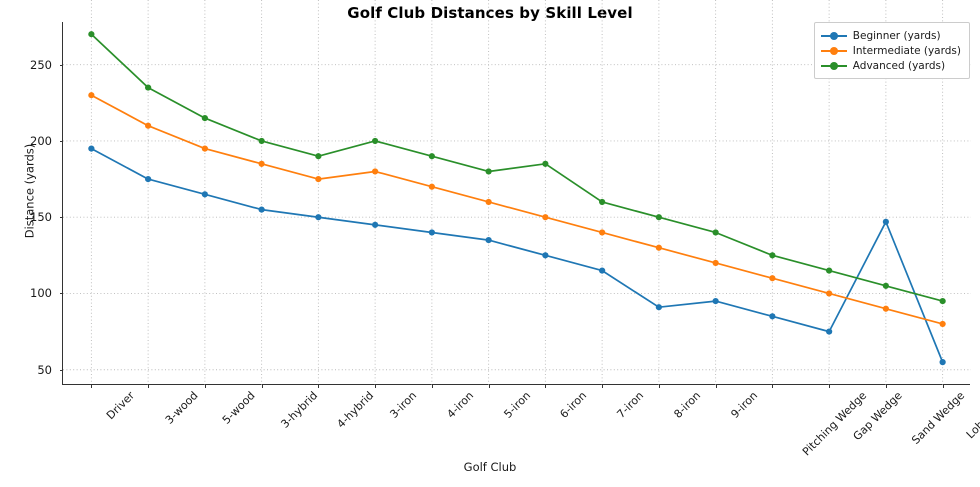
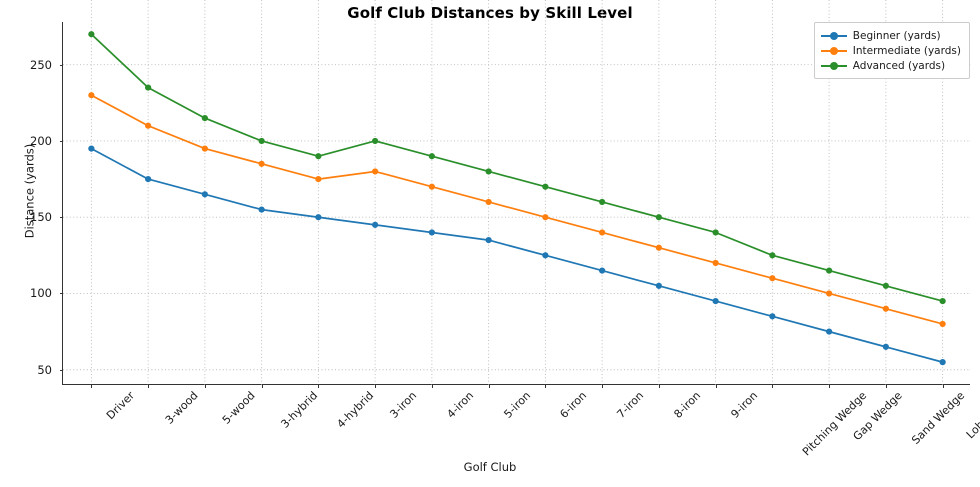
Advanced (yards)/6-iron: 185 -> 170
Beginner (yards)/8-iron: 91 -> 105
Beginner (yards)/Sand Wedge: 147 -> 65
